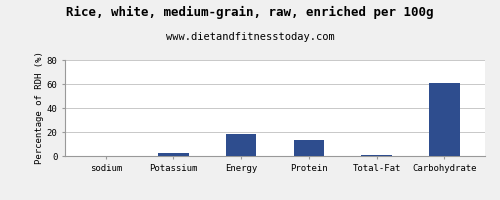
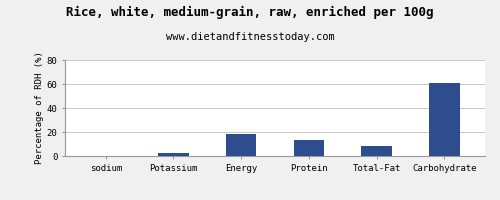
Total-Fat: 1 -> 8
